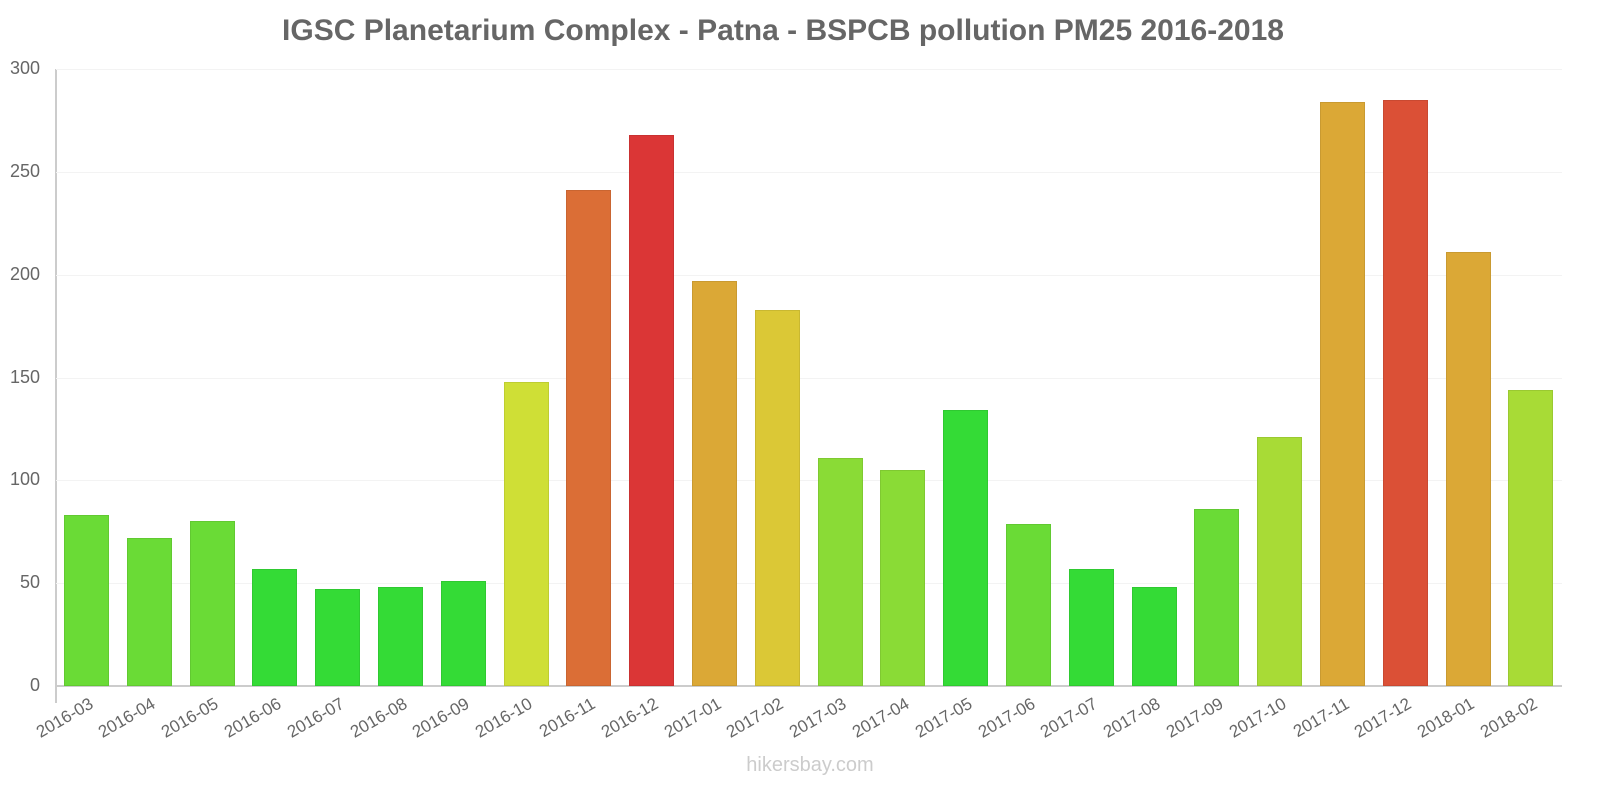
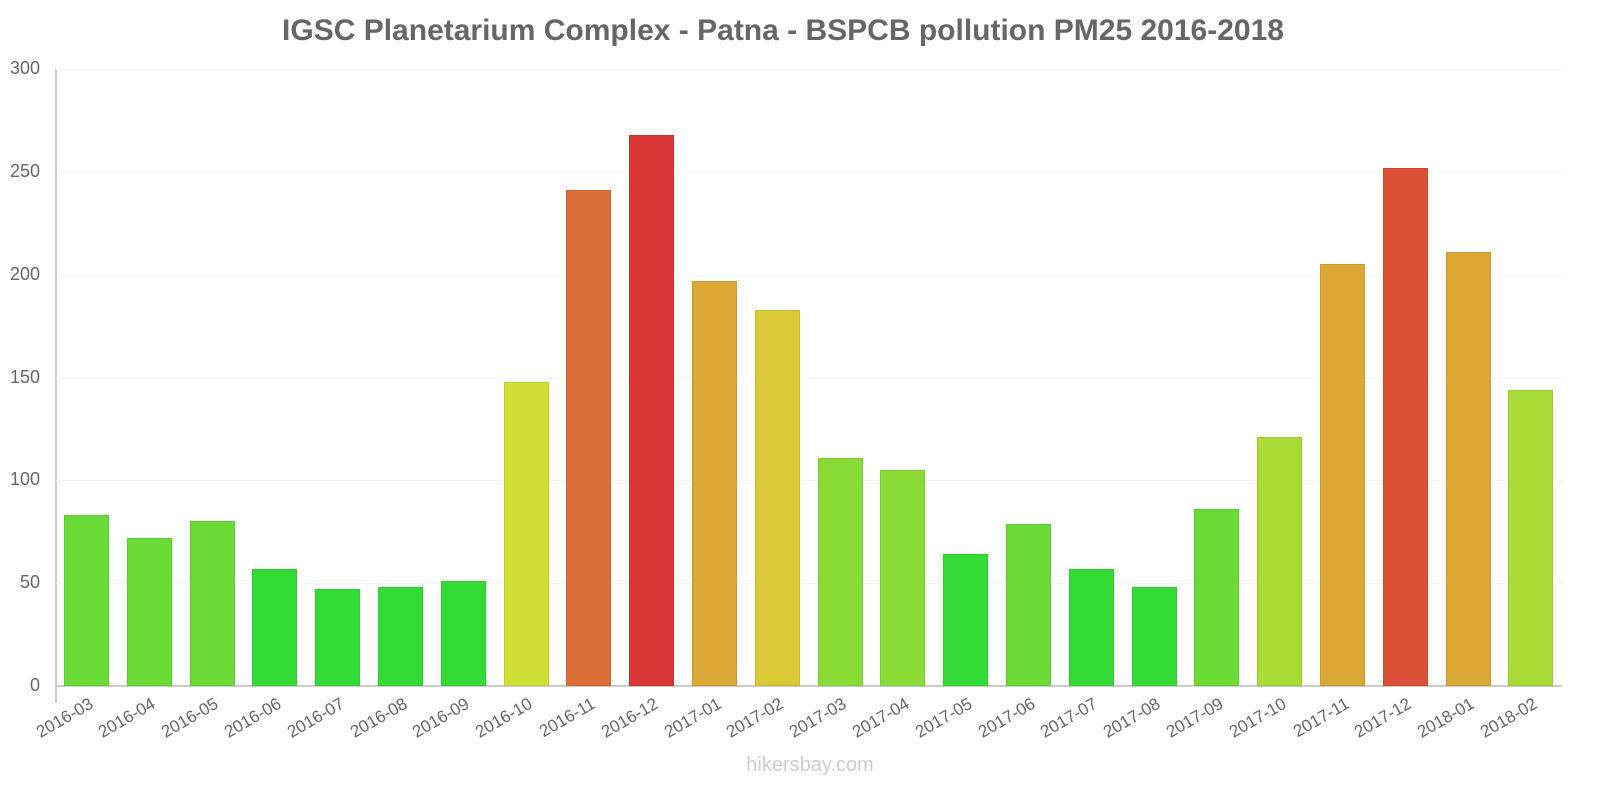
2017-05: 134 -> 64
2017-11: 284 -> 205
2017-12: 285 -> 252
